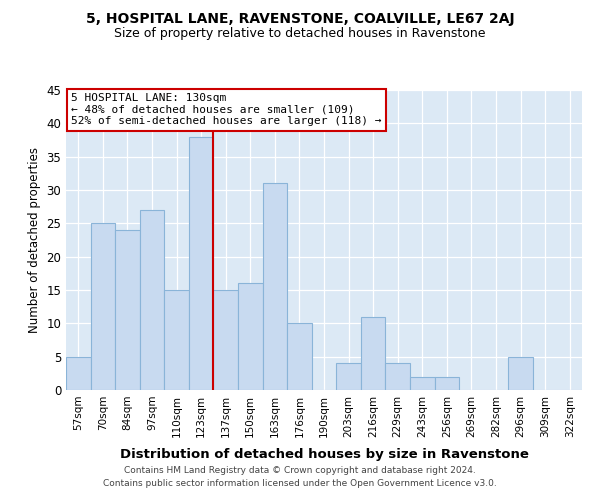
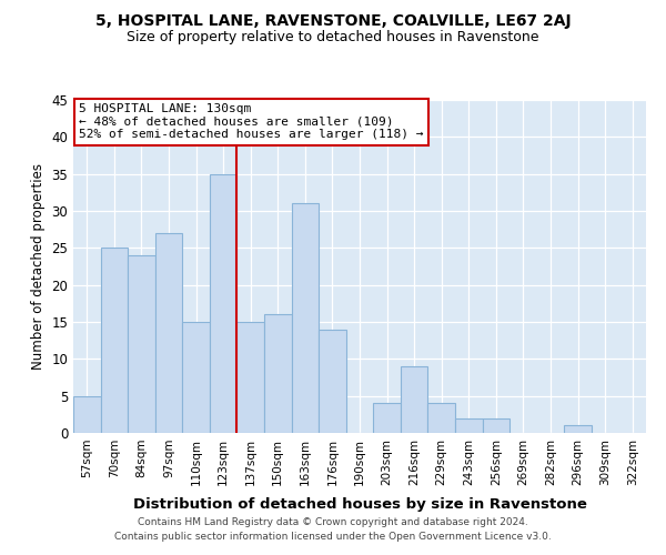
123sqm: 38 -> 35
176sqm: 10 -> 14
216sqm: 11 -> 9
296sqm: 5 -> 1
